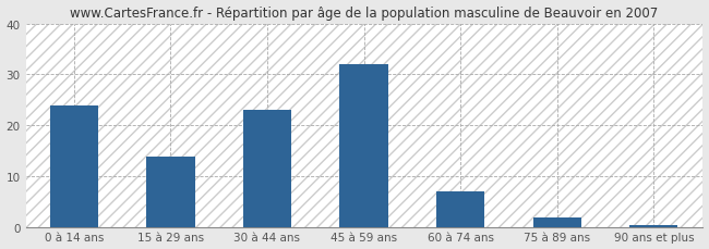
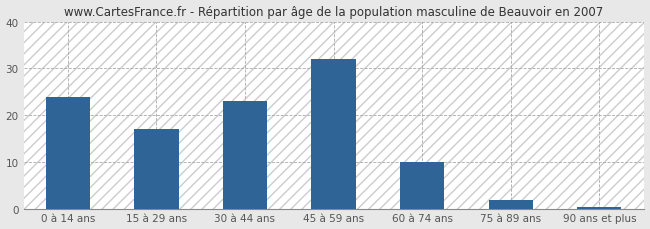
15 à 29 ans: 14.0 -> 17.0
60 à 74 ans: 7.0 -> 10.0
